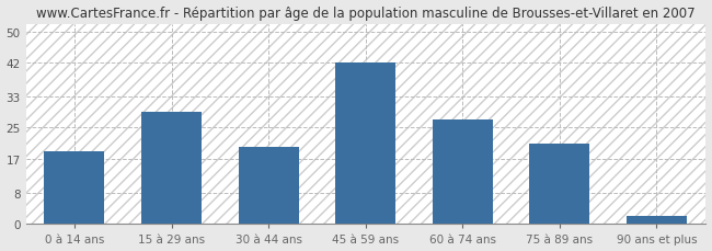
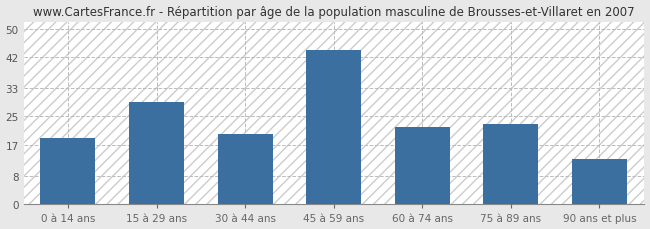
45 à 59 ans: 42 -> 44
60 à 74 ans: 27 -> 22
75 à 89 ans: 21 -> 23
90 ans et plus: 2 -> 13
